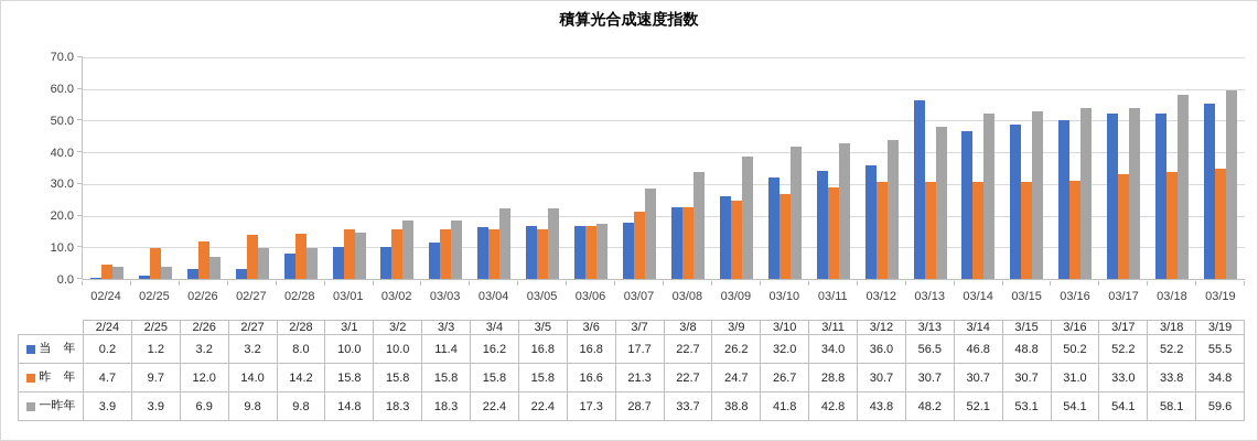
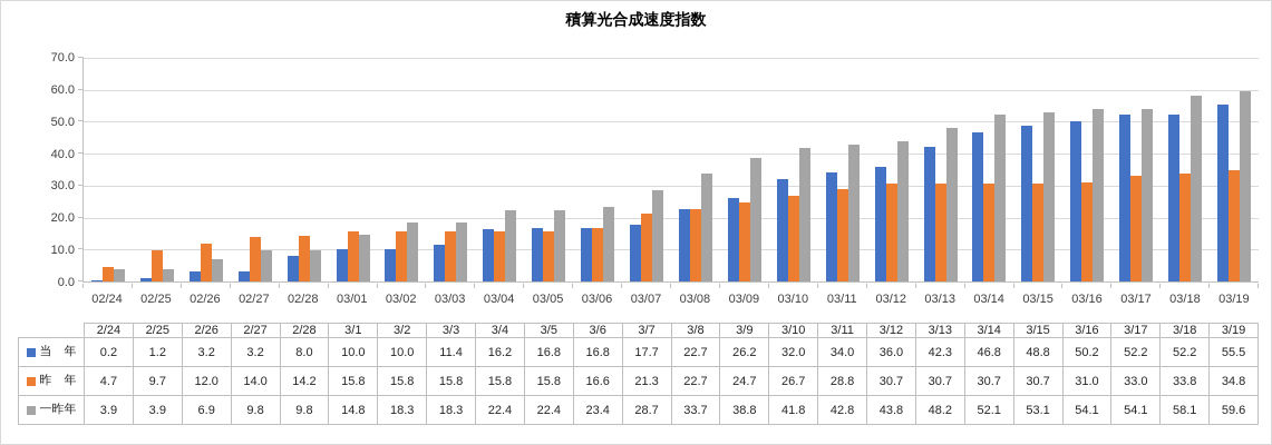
一昨年/03/06: 17.3 -> 23.4
当 年/03/13: 56.5 -> 42.3
